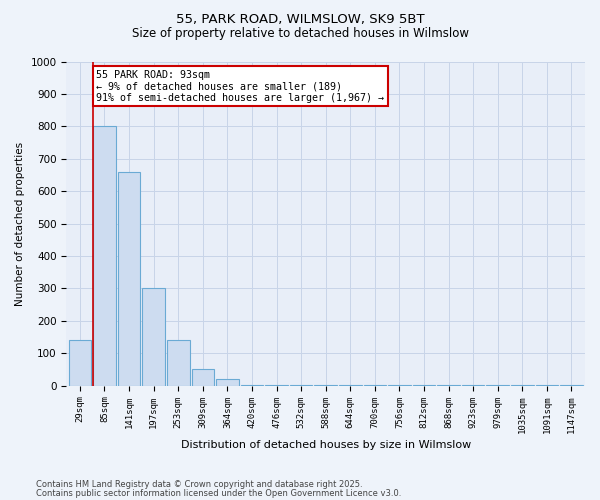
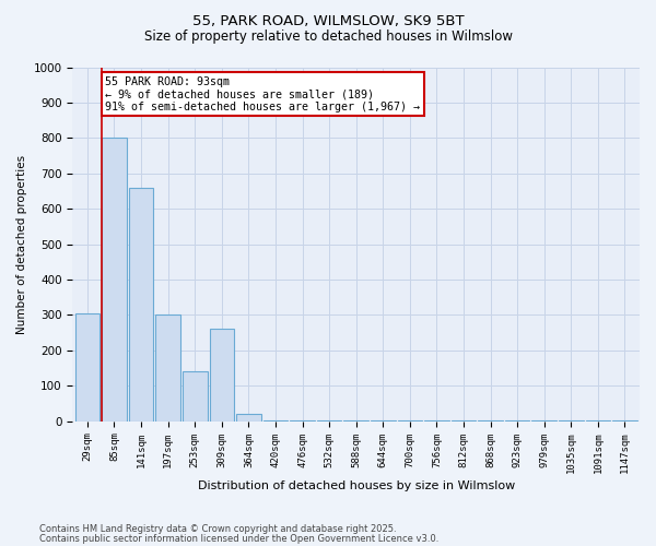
29sqm: 140 -> 305
309sqm: 50 -> 260
